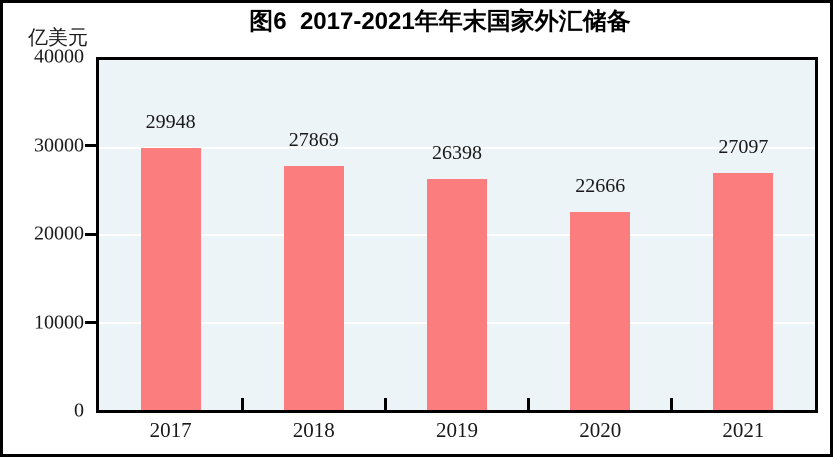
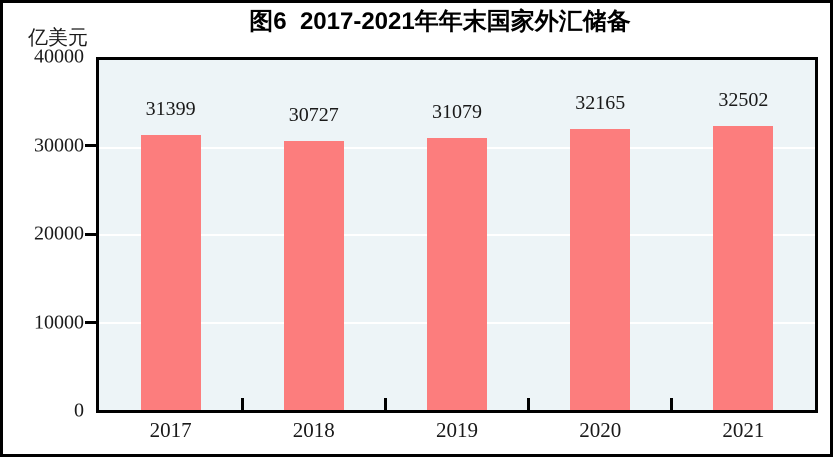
2017: 29948 -> 31399
2018: 27869 -> 30727
2019: 26398 -> 31079
2020: 22666 -> 32165
2021: 27097 -> 32502
